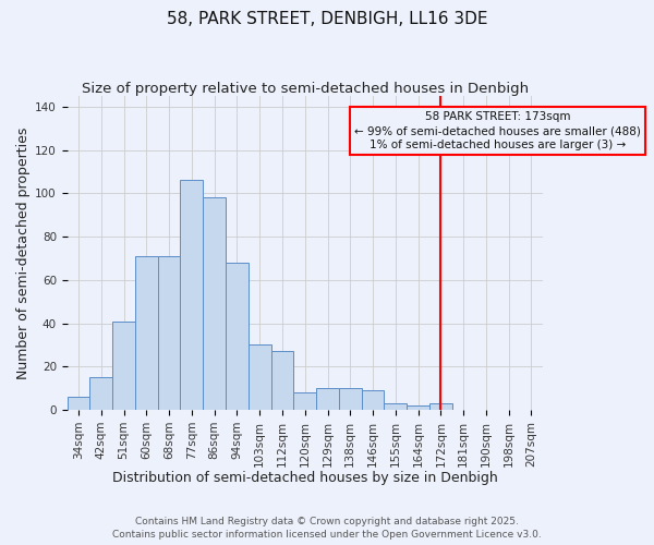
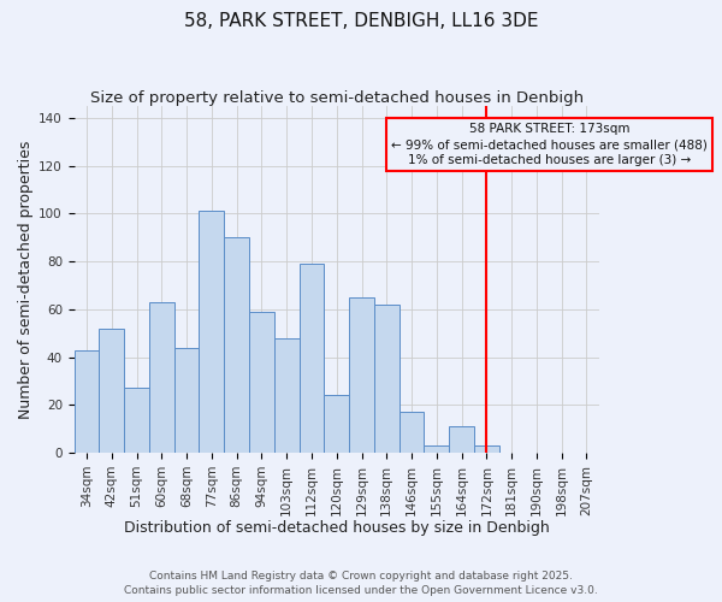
34sqm: 6 -> 43
42sqm: 15 -> 52
51sqm: 41 -> 27
60sqm: 71 -> 63
68sqm: 71 -> 44
77sqm: 106 -> 101
86sqm: 98 -> 90
94sqm: 68 -> 59
103sqm: 30 -> 48
112sqm: 27 -> 79
120sqm: 8 -> 24
129sqm: 10 -> 65
138sqm: 10 -> 62
146sqm: 9 -> 17
164sqm: 2 -> 11
